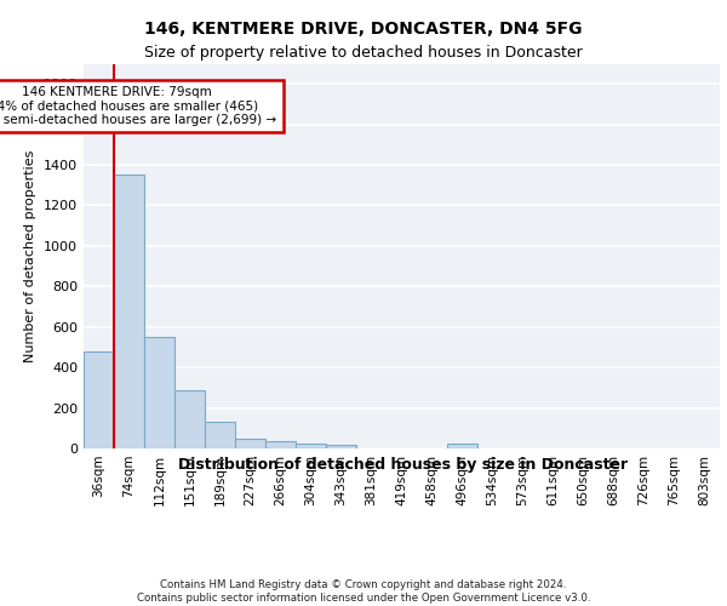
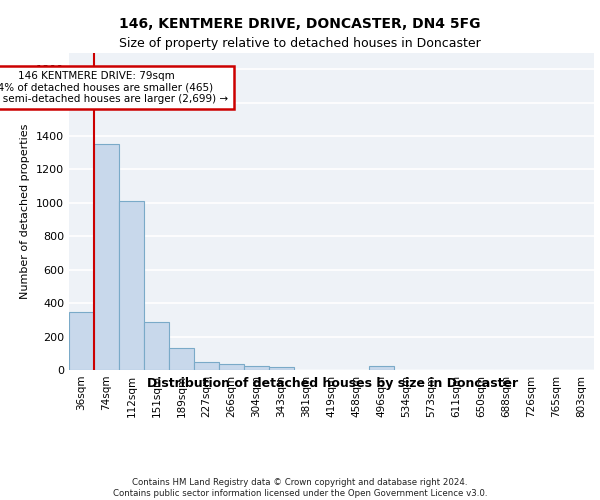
36sqm: 480 -> 350
112sqm: 550 -> 1010
